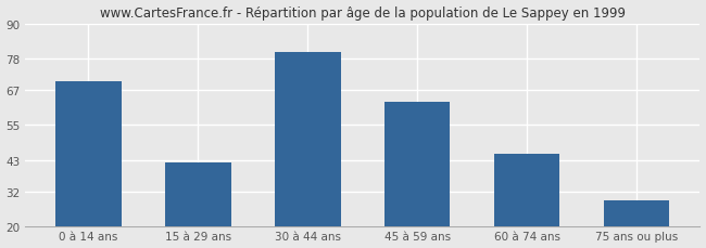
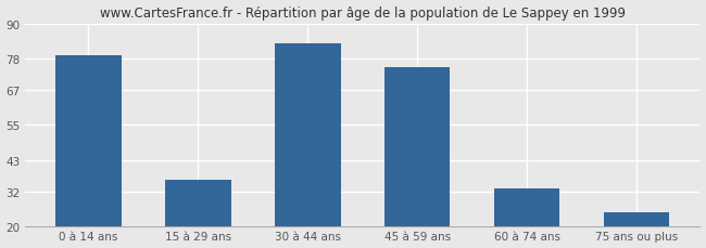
0 à 14 ans: 70 -> 79
15 à 29 ans: 42 -> 36
30 à 44 ans: 80 -> 83
45 à 59 ans: 63 -> 75
60 à 74 ans: 45 -> 33
75 ans ou plus: 29 -> 25
